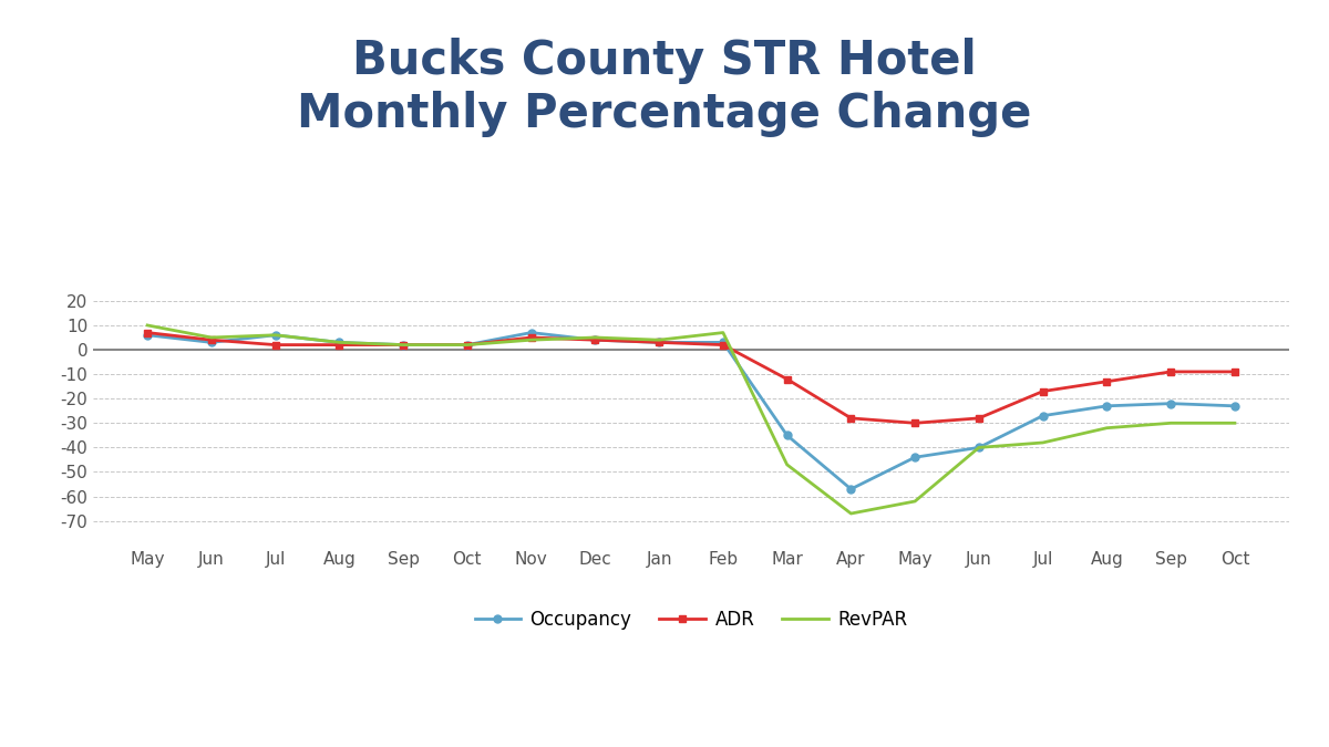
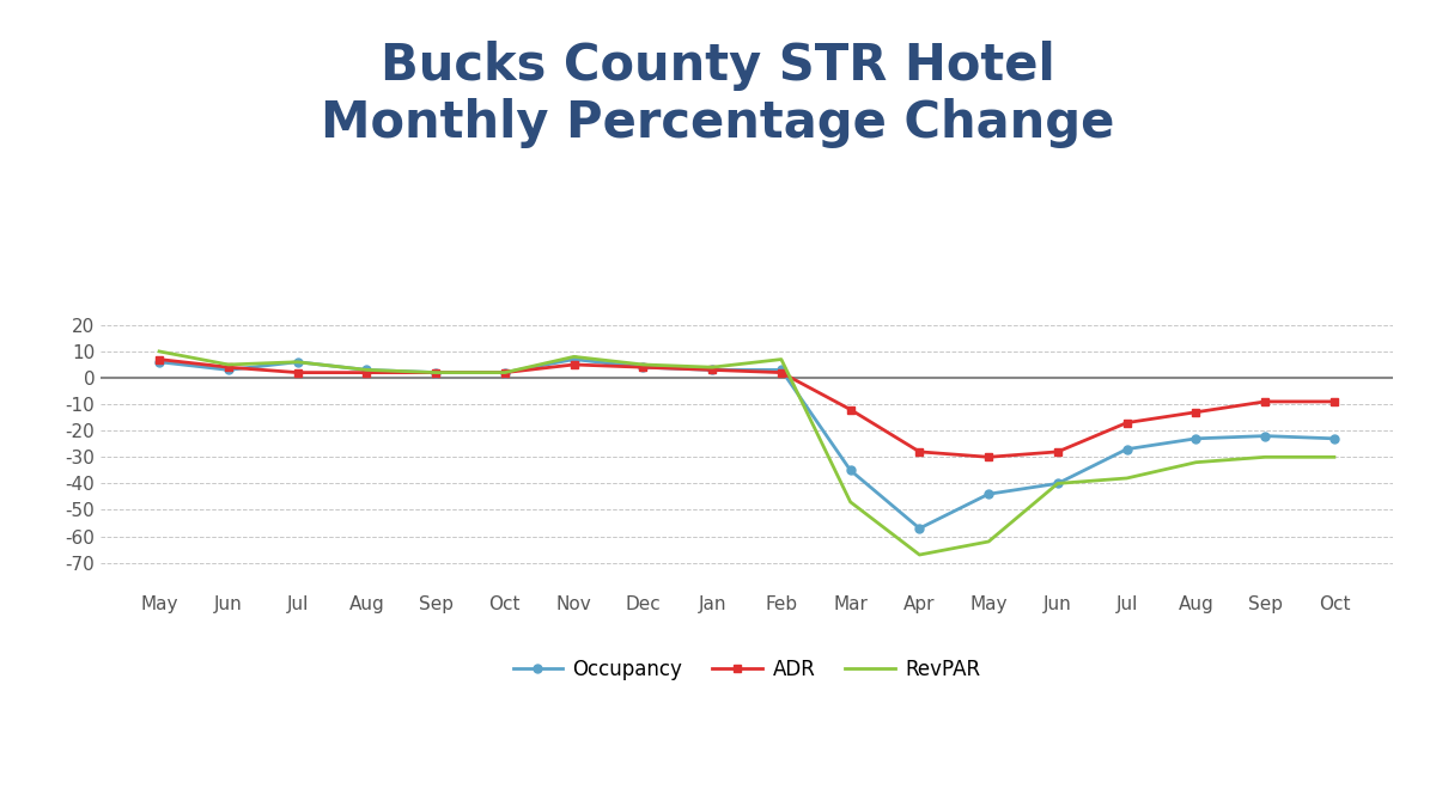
RevPAR/Nov: 4 -> 8
